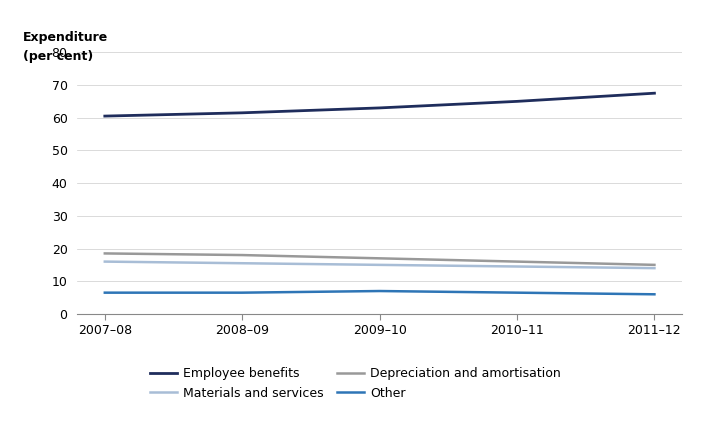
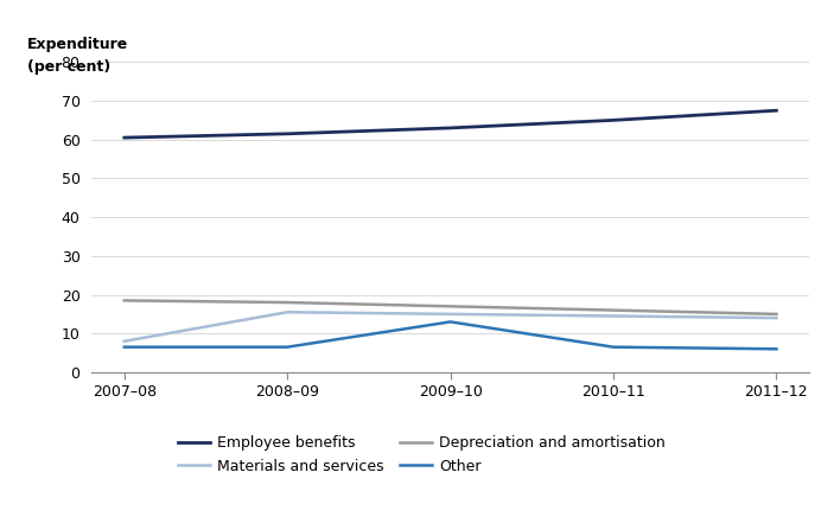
Materials and services/2007–08: 16.0 -> 8.0
Other/2009–10: 7.0 -> 13.0
